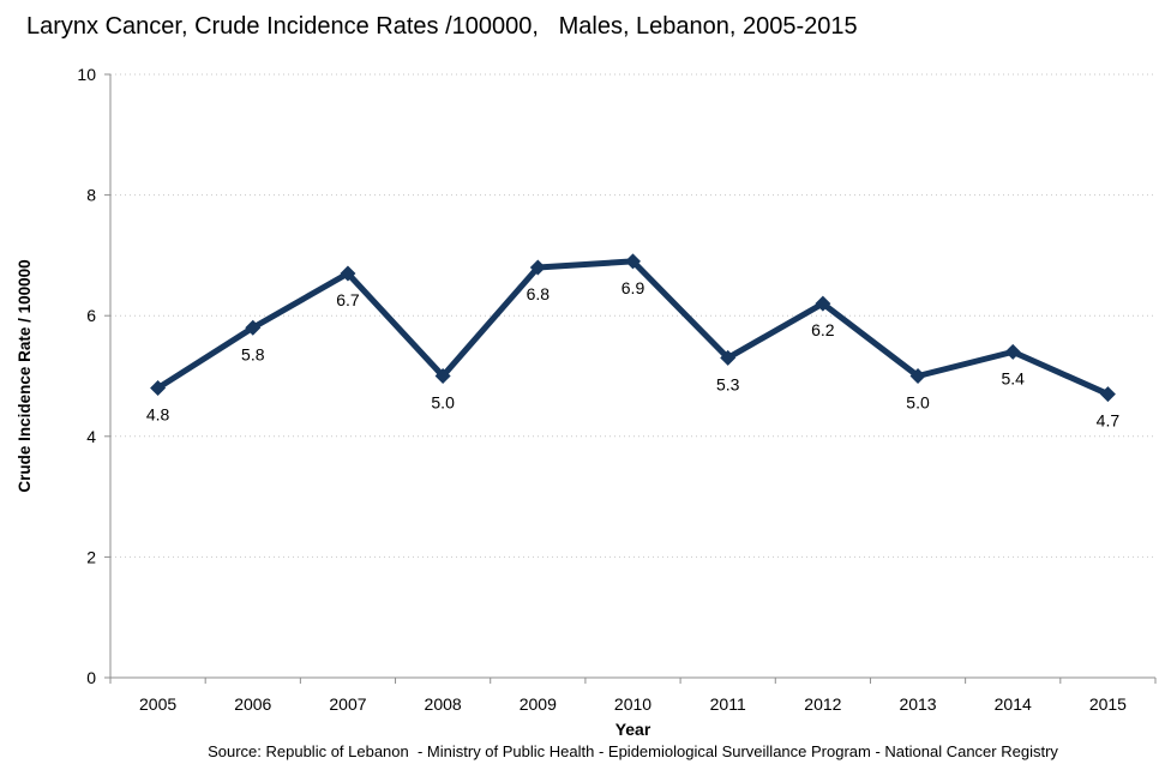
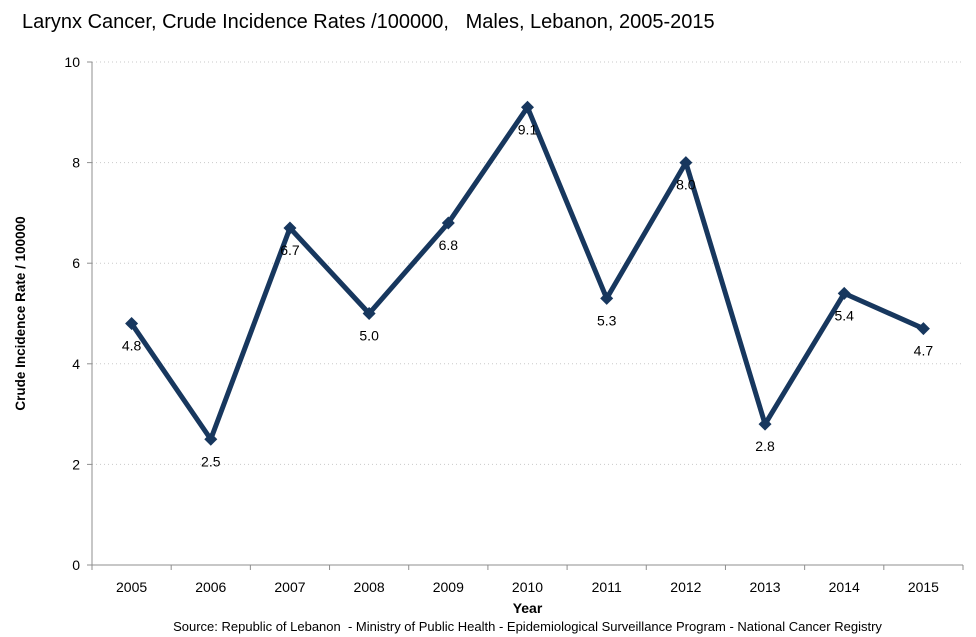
2006: 5.8 -> 2.5
2010: 6.9 -> 9.1
2012: 6.2 -> 8.0
2013: 5.0 -> 2.8
